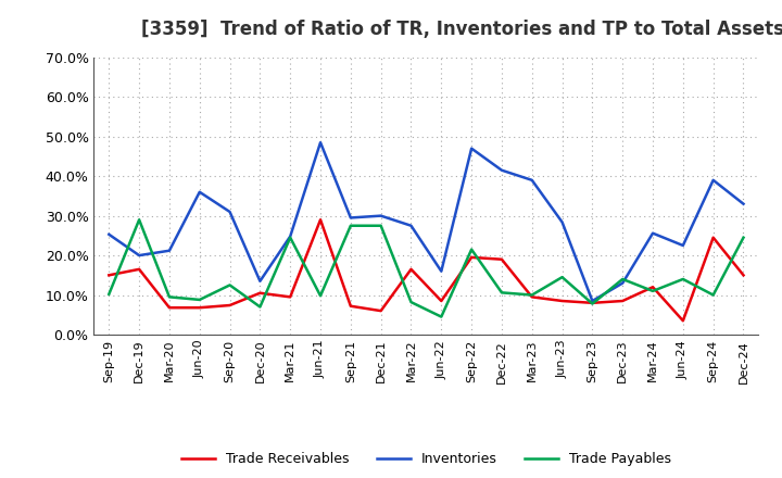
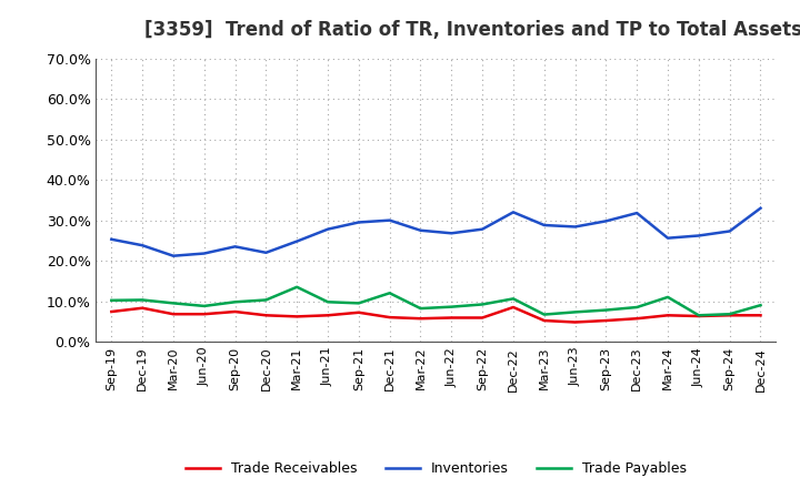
Trade Receivables/Sep-19: 15.0% -> 7.4%
Trade Receivables/Dec-19: 16.5% -> 8.3%
Inventories/Dec-19: 20.0% -> 23.8%
Trade Payables/Dec-19: 29.0% -> 10.3%
Inventories/Jun-20: 36.0% -> 21.8%
Inventories/Sep-20: 31.0% -> 23.5%
Trade Payables/Sep-20: 12.5% -> 9.8%
Trade Receivables/Dec-20: 10.5% -> 6.5%
Inventories/Dec-20: 13.5% -> 22.0%
Trade Payables/Dec-20: 7.0% -> 10.3%
Trade Receivables/Mar-21: 9.5% -> 6.2%
Trade Payables/Mar-21: 24.5% -> 13.5%
Trade Receivables/Jun-21: 29.0% -> 6.5%
Inventories/Jun-21: 48.5% -> 27.8%
Trade Payables/Sep-21: 27.5% -> 9.5%
Trade Payables/Dec-21: 27.5% -> 12.0%
Trade Receivables/Mar-22: 16.5% -> 5.7%
Trade Receivables/Jun-22: 8.5% -> 5.9%
Inventories/Jun-22: 16.0% -> 26.8%
Trade Payables/Jun-22: 4.5% -> 8.6%
Trade Receivables/Sep-22: 19.5% -> 5.9%
Inventories/Sep-22: 47.0% -> 27.8%
Trade Payables/Sep-22: 21.5% -> 9.2%
Trade Receivables/Dec-22: 19.0% -> 8.5%
Inventories/Dec-22: 41.5% -> 32.0%
Trade Receivables/Mar-23: 9.5% -> 5.2%
Inventories/Mar-23: 39.0% -> 28.8%
Trade Payables/Mar-23: 10.0% -> 6.7%
Trade Receivables/Jun-23: 8.5% -> 4.8%
Trade Payables/Jun-23: 14.5% -> 7.3%
Trade Receivables/Sep-23: 8.0% -> 5.2%
Inventories/Sep-23: 8.5% -> 29.8%
Trade Receivables/Dec-23: 8.5% -> 5.7%
Inventories/Dec-23: 13.0% -> 31.8%
Trade Payables/Dec-23: 14.0% -> 8.5%
Trade Receivables/Mar-24: 12.0% -> 6.5%
Trade Receivables/Jun-24: 3.5% -> 6.3%
Inventories/Jun-24: 22.5% -> 26.2%
Trade Payables/Jun-24: 14.0% -> 6.5%
Trade Receivables/Sep-24: 24.5% -> 6.5%
Inventories/Sep-24: 39.0% -> 27.3%
Trade Payables/Sep-24: 10.0% -> 6.8%
Trade Receivables/Dec-24: 15.0% -> 6.5%
Trade Payables/Dec-24: 24.5% -> 9.0%
